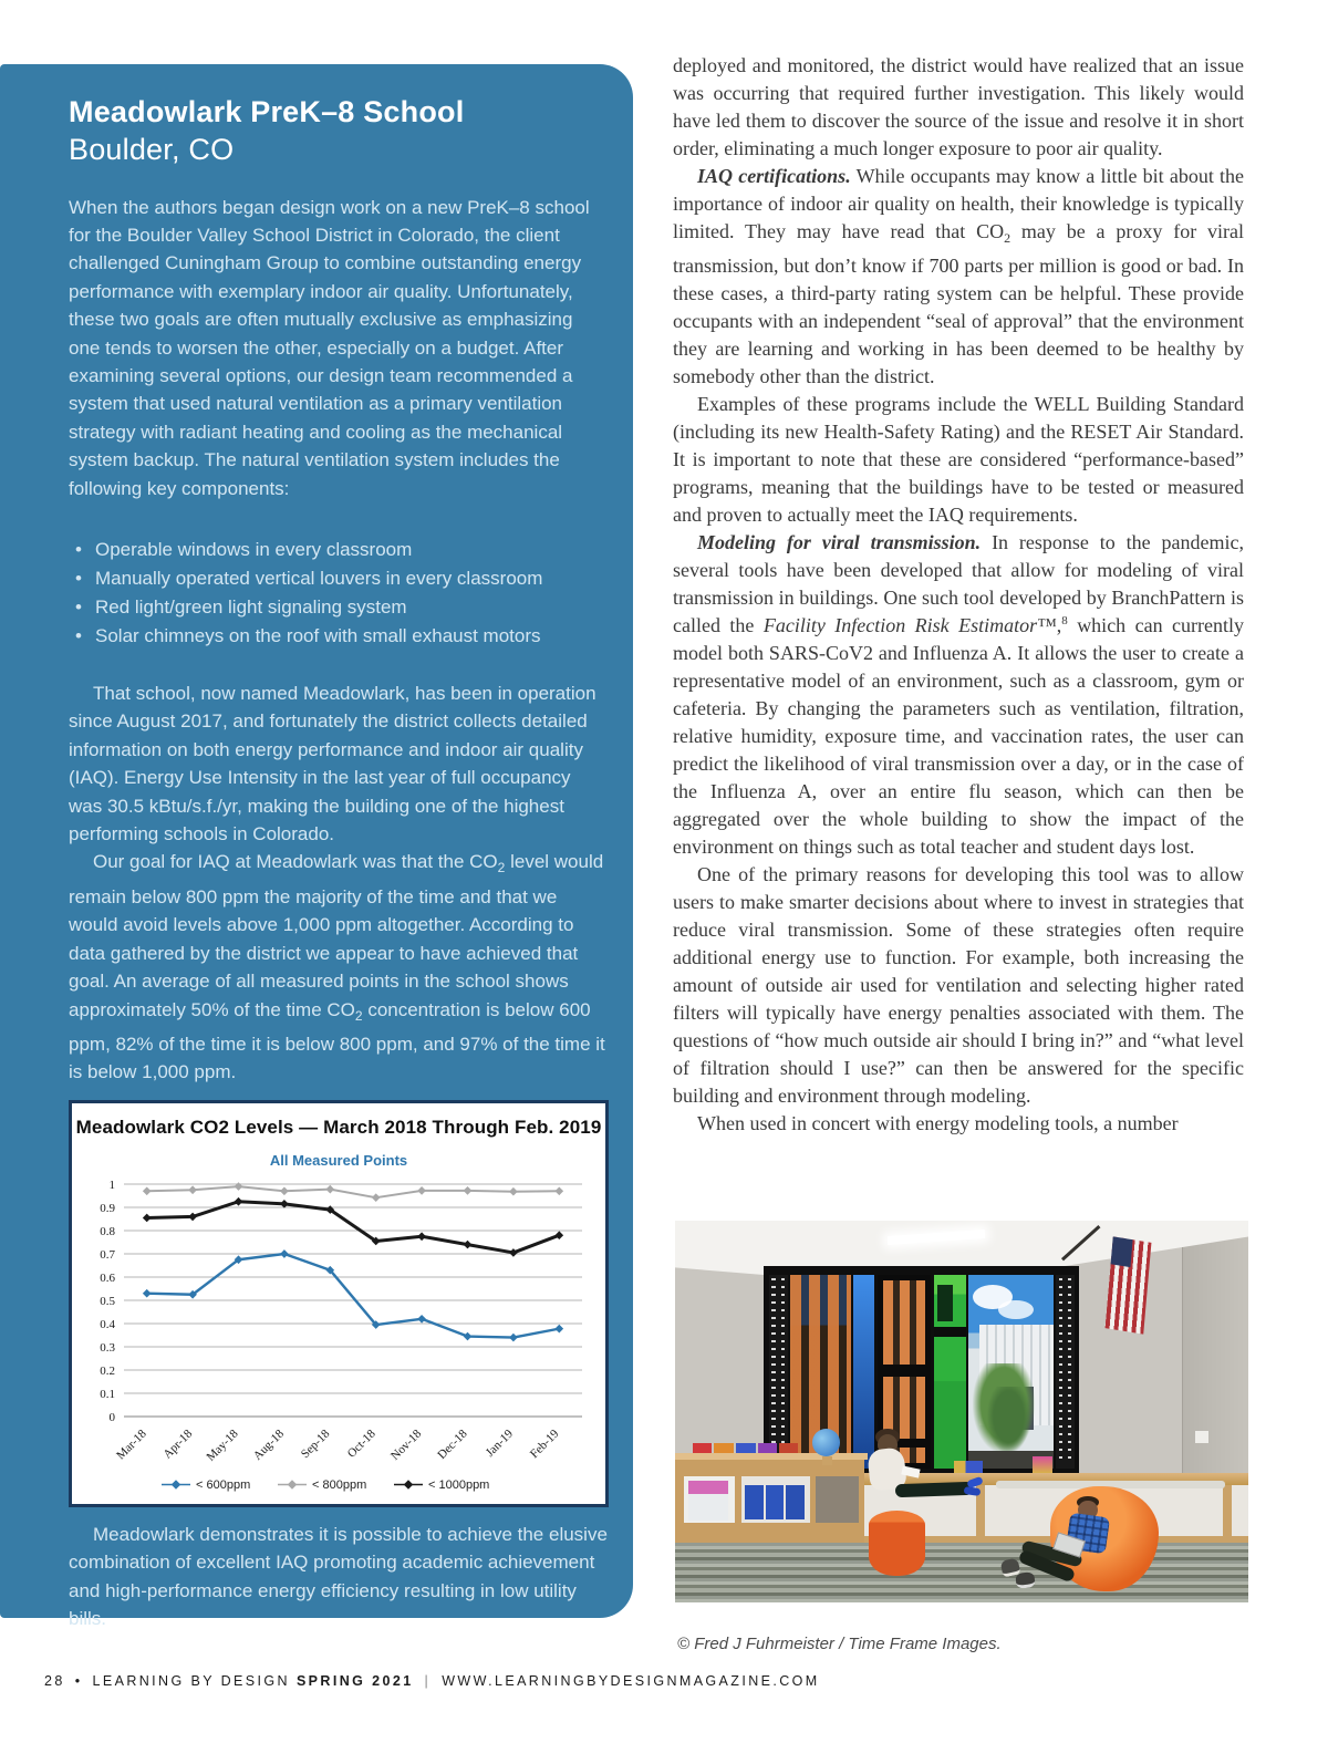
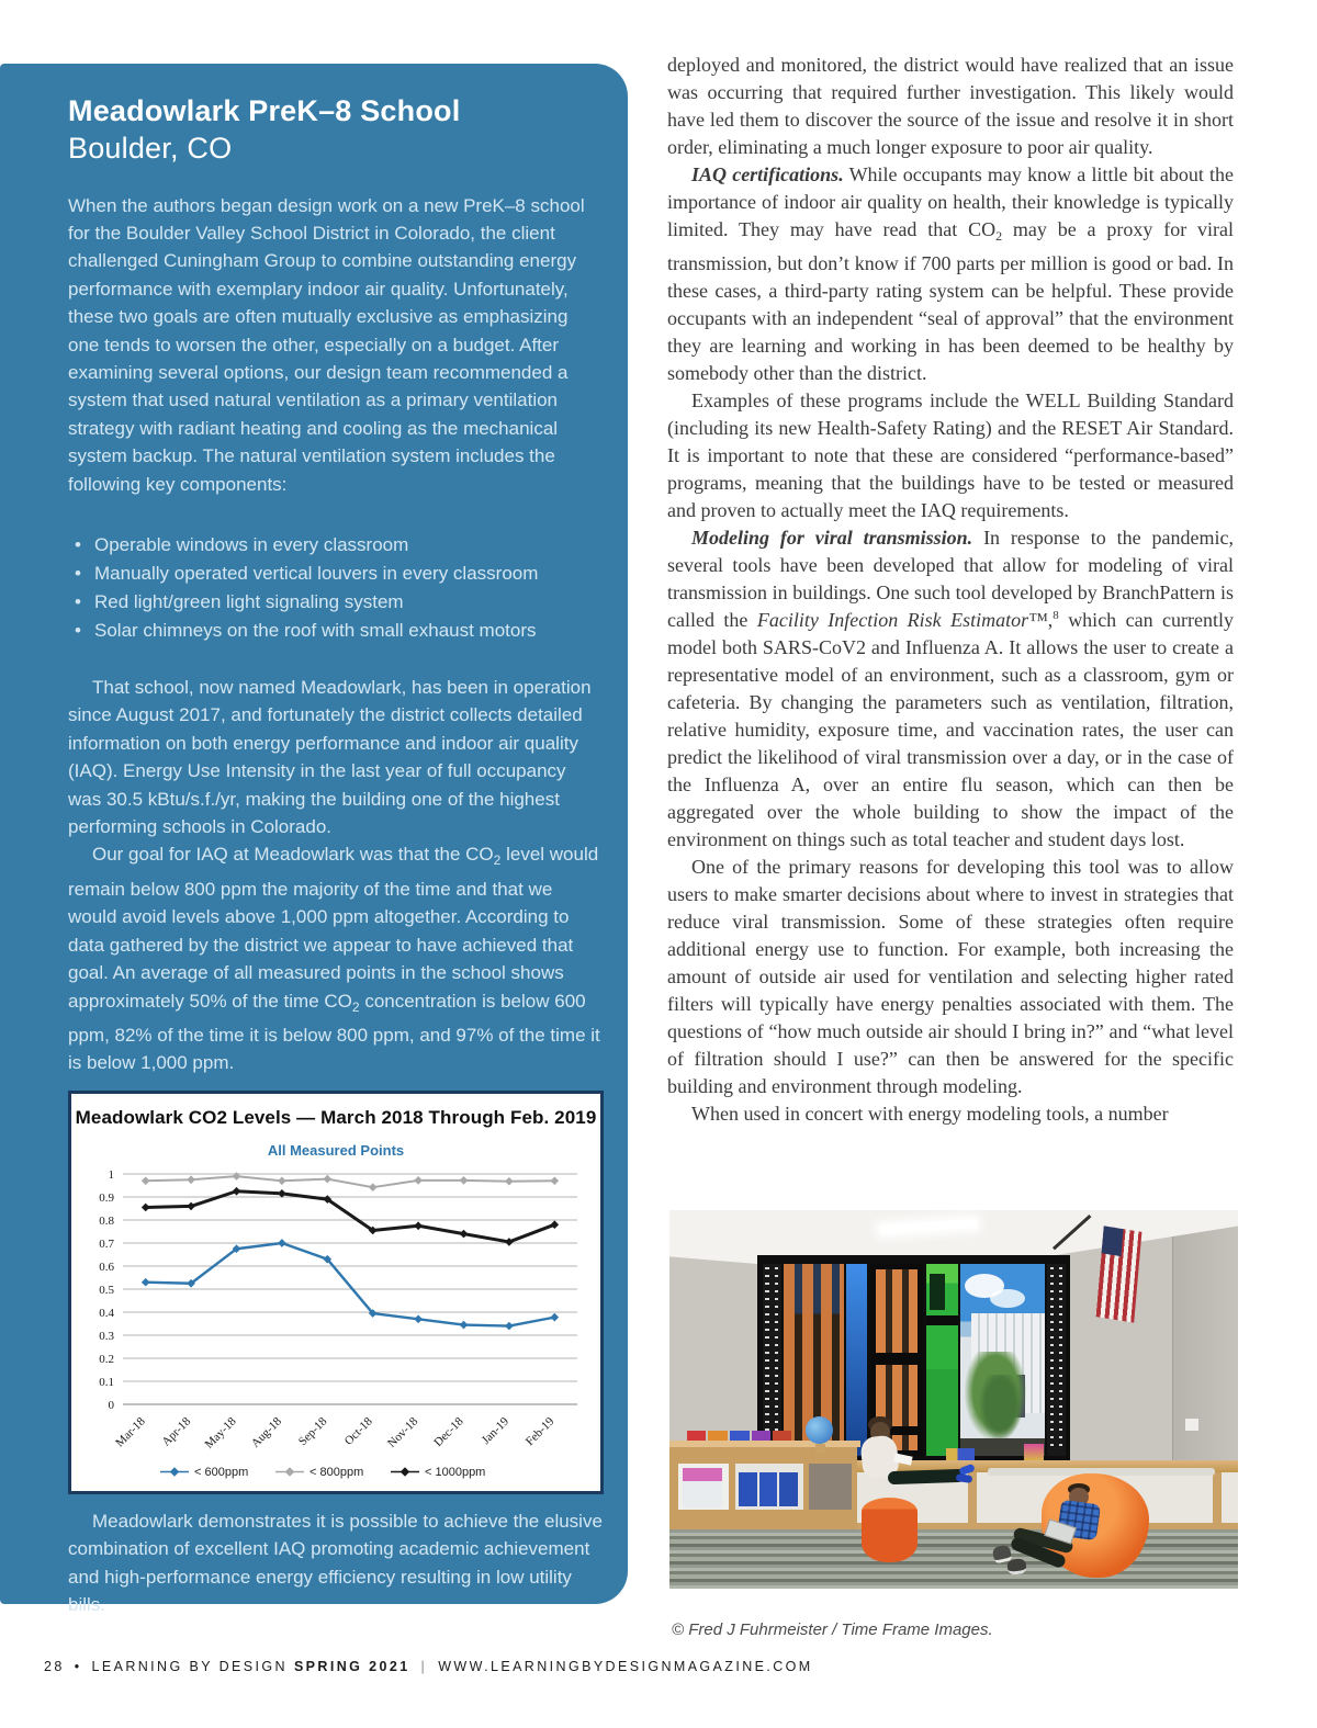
< 600ppm/Nov-18: 0.42 -> 0.37
